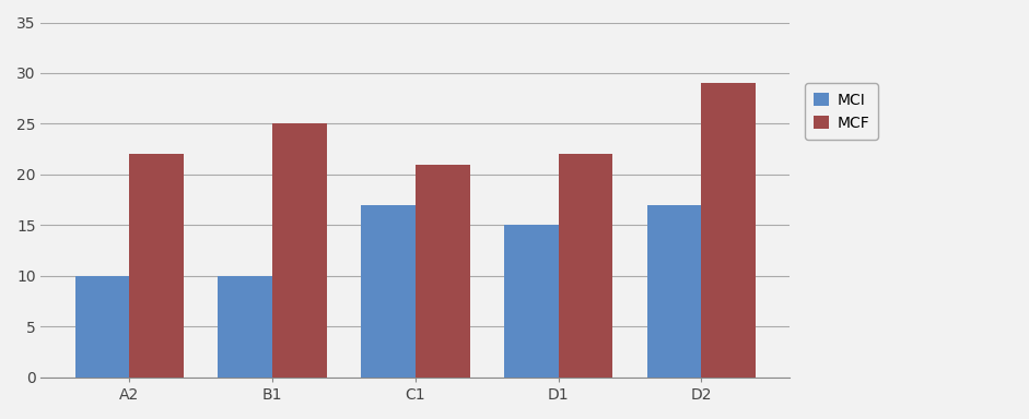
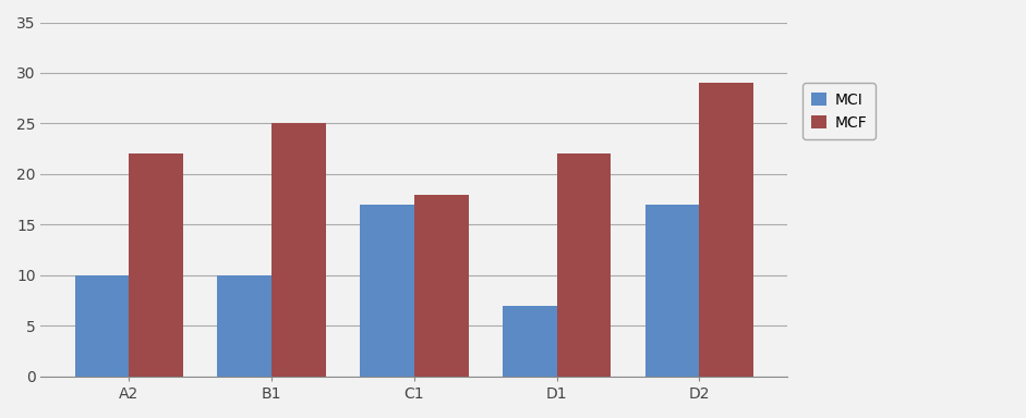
MCF/C1: 21 -> 18
MCI/D1: 15 -> 7
